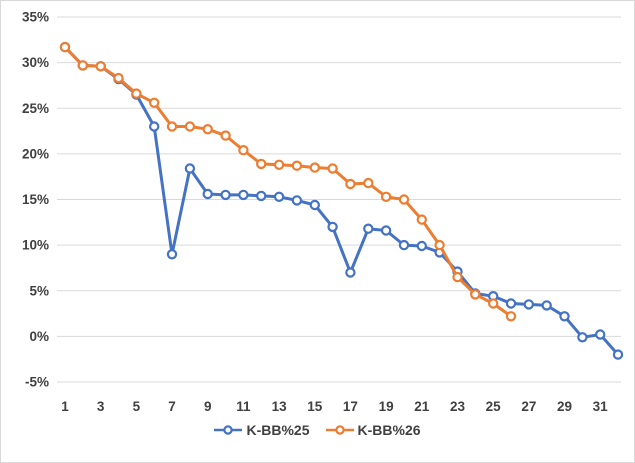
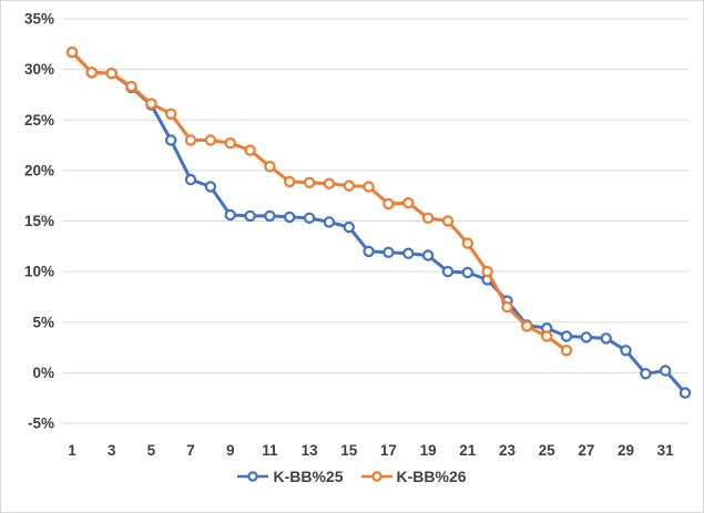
K-BB%25/7: 9% -> 19%
K-BB%25/17: 7% -> 12%
